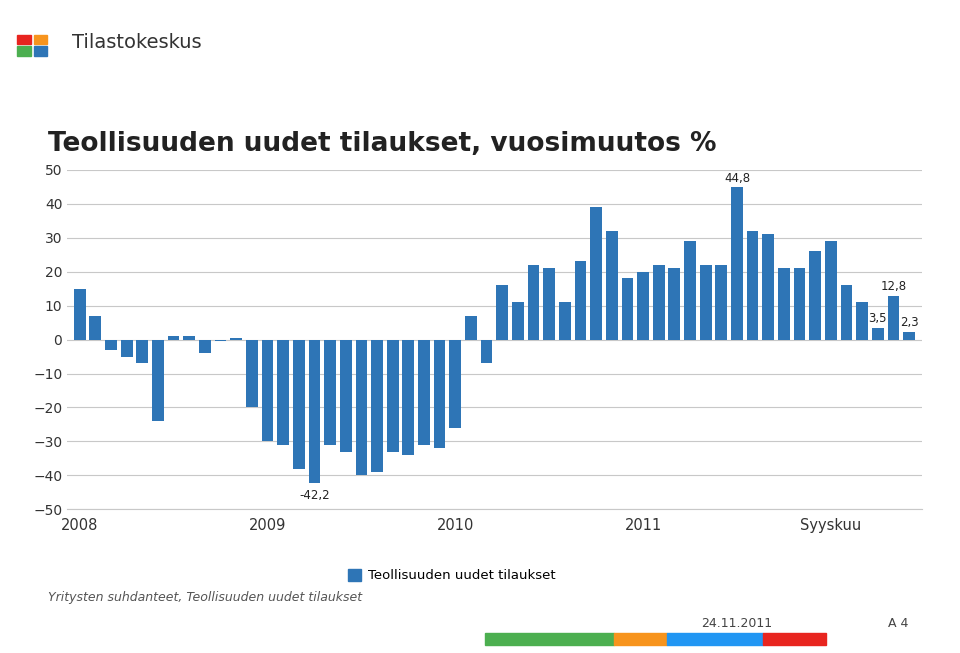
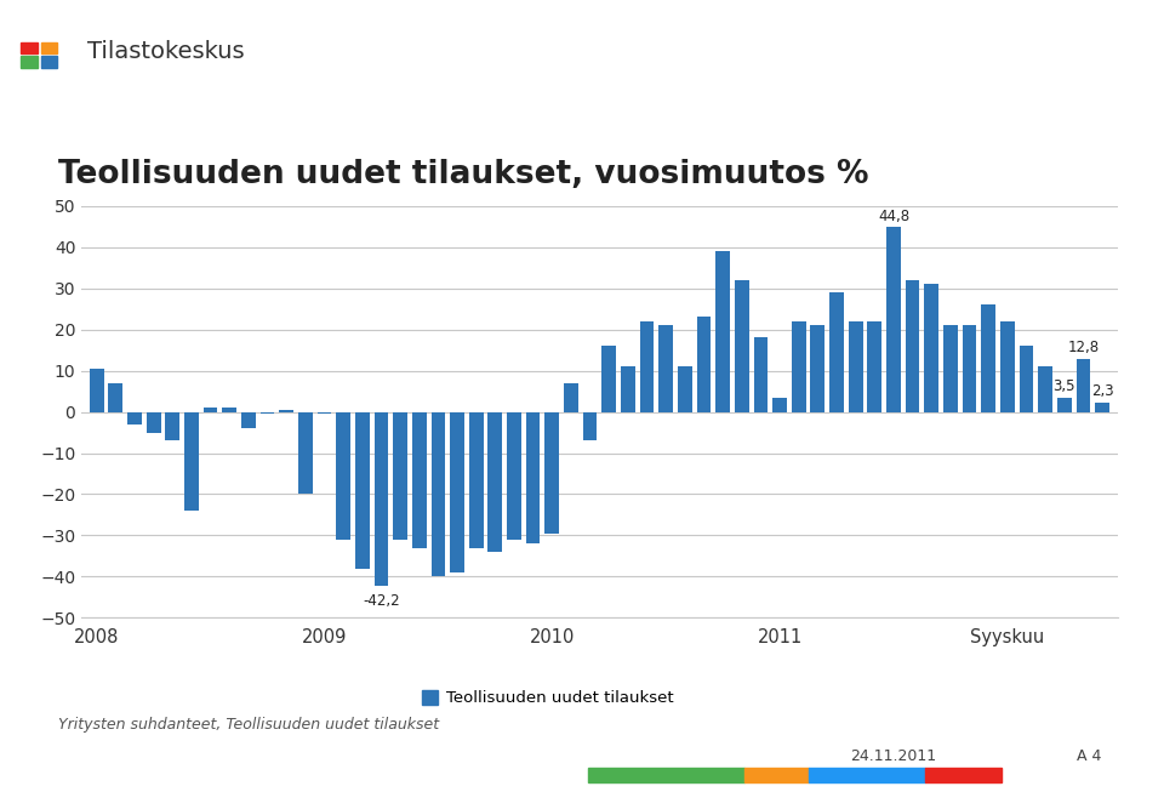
2008: 15.0 -> 10.5
2009: -30.0 -> -0.5
2010: -26.0 -> -29.5
2011: 20.0 -> 3.5
Syyskuu: 29.0 -> 22.0
